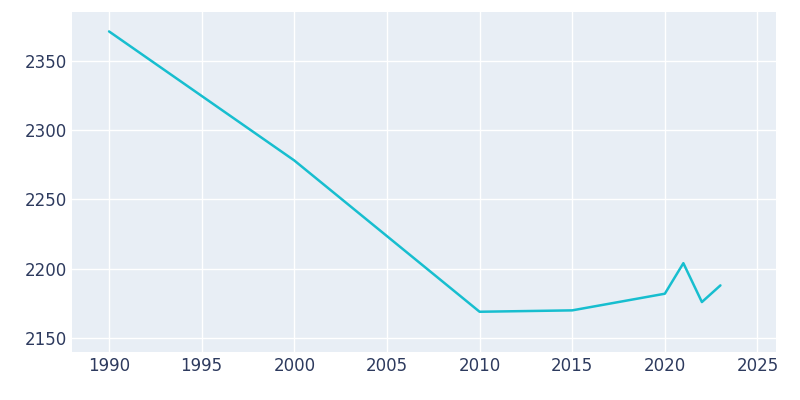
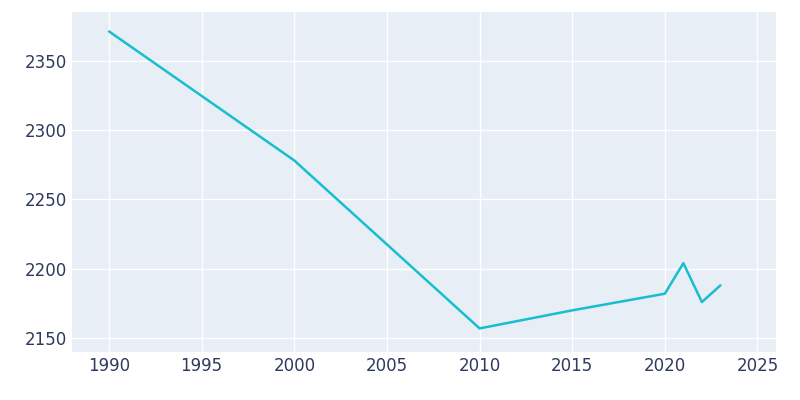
2010: 2169 -> 2157
